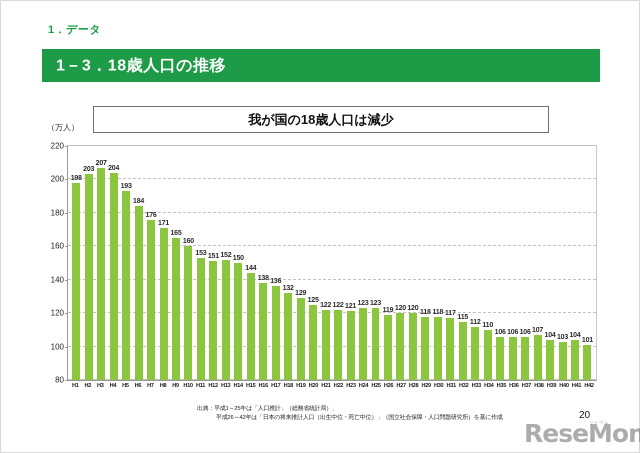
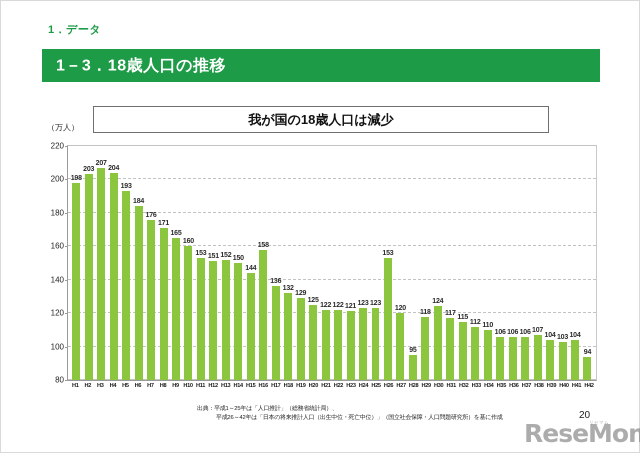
H16: 138 -> 158
H26: 119 -> 153
H28: 120 -> 95
H30: 118 -> 124
H42: 101 -> 94
